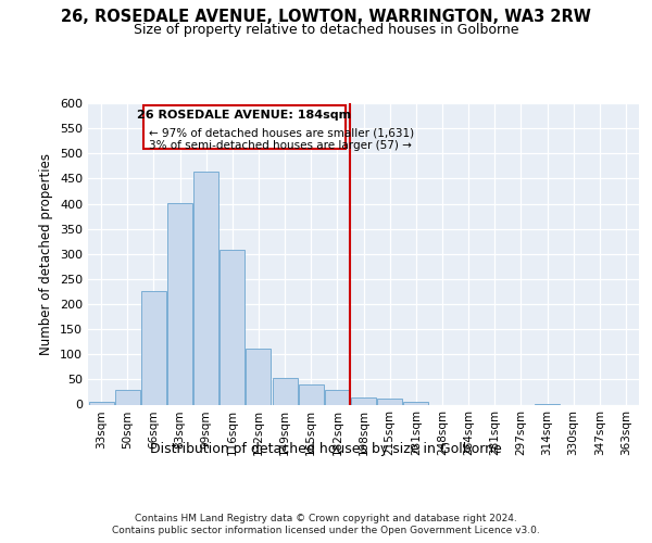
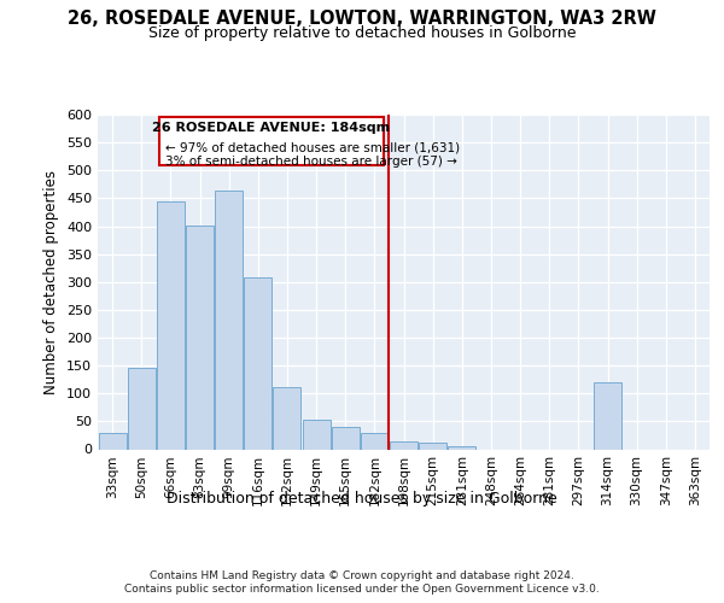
33sqm: 5 -> 30
50sqm: 30 -> 145
66sqm: 227 -> 445
314sqm: 2 -> 120
